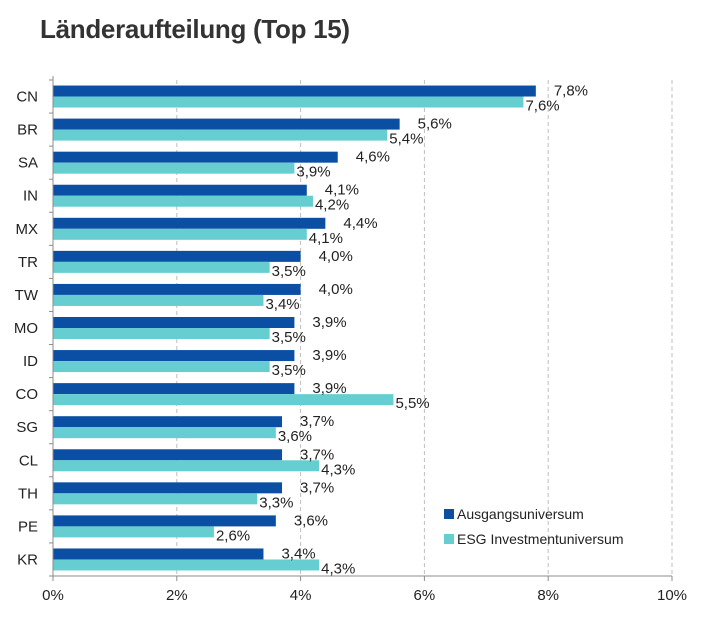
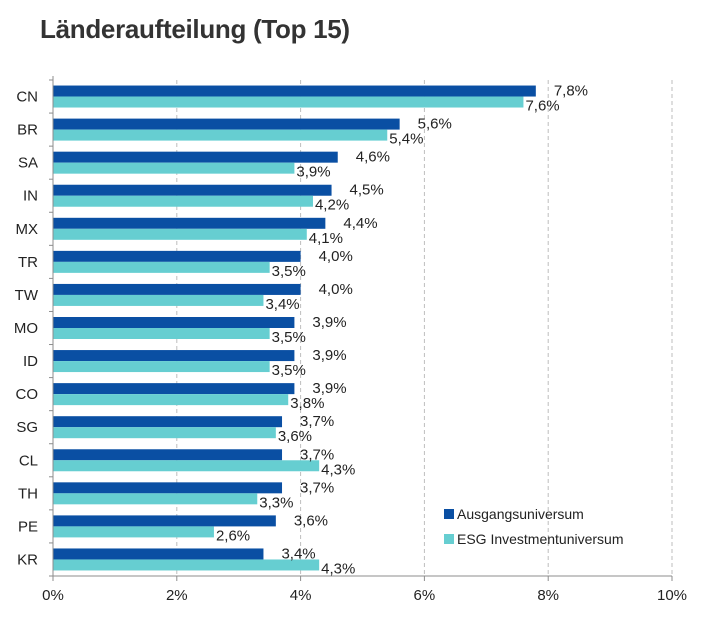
Ausgangsuniversum/IN: 4,1% -> 4,5%
ESG Investmentuniversum/CO: 5,5% -> 3,8%
